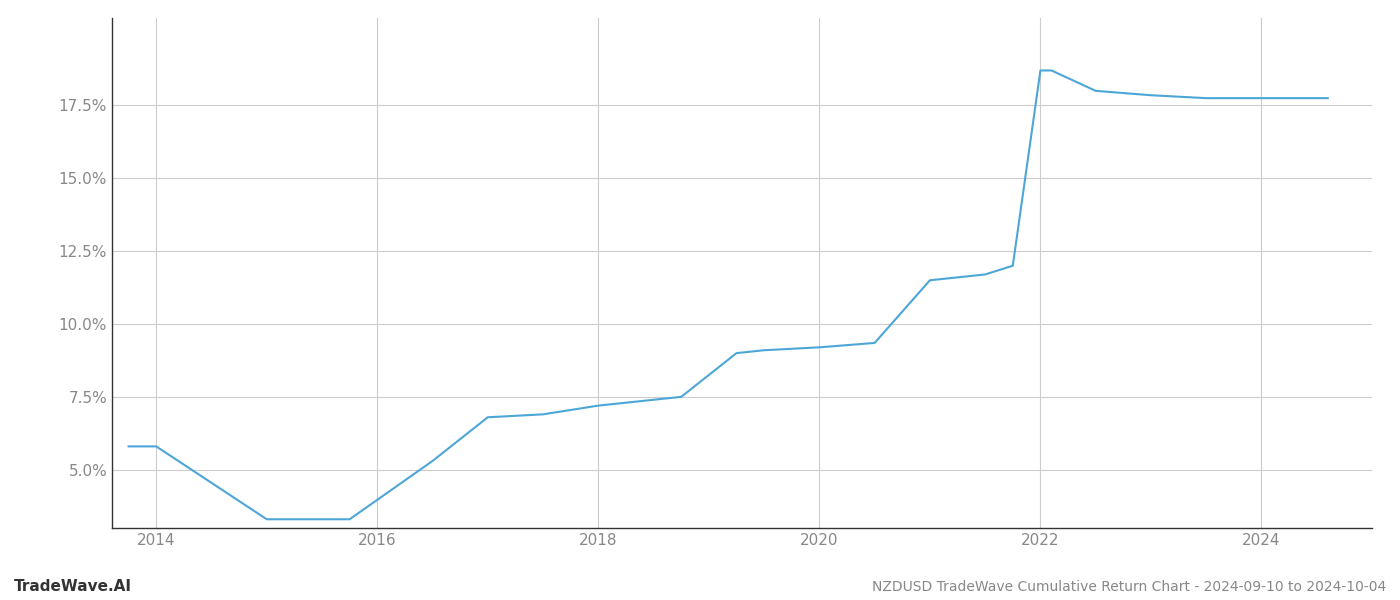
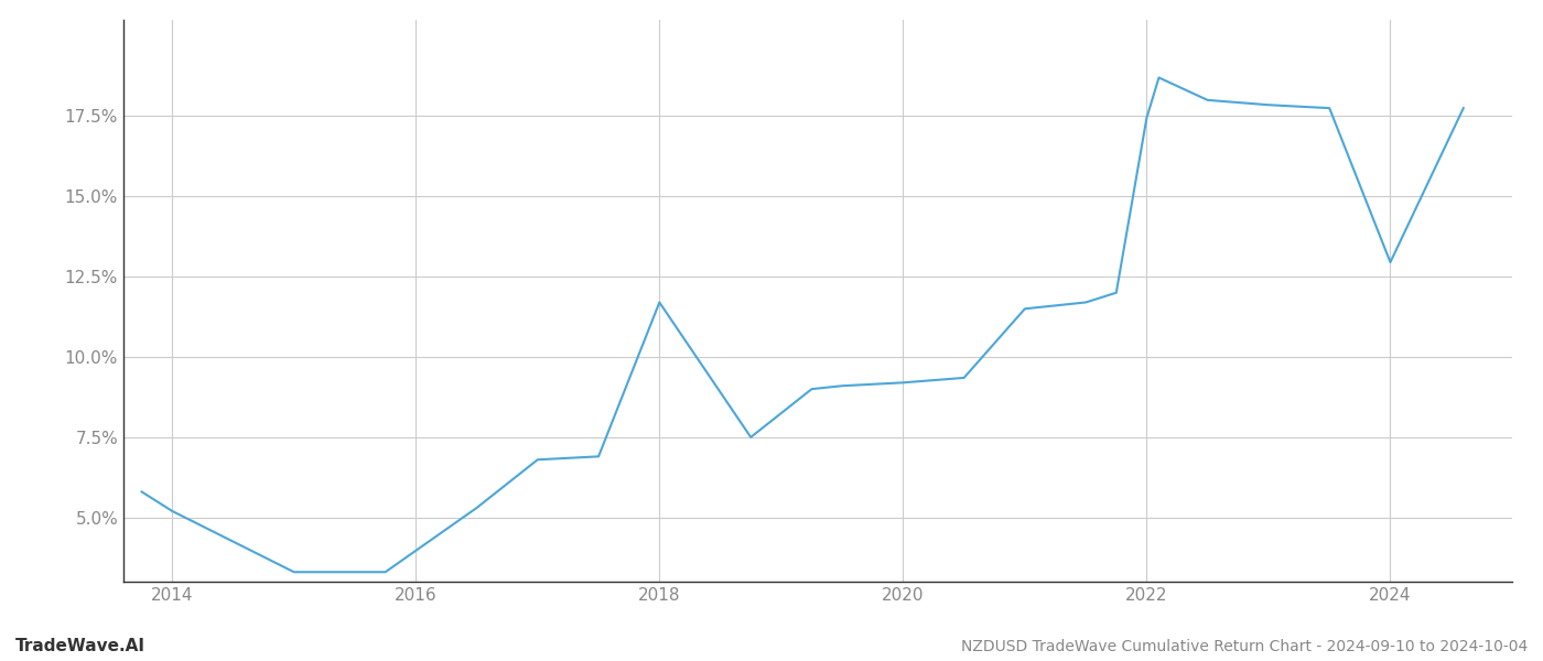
2014: 5.80% -> 5.20%
2018: 7.20% -> 11.70%
2022: 18.70% -> 17.45%
2024: 17.75% -> 12.95%
